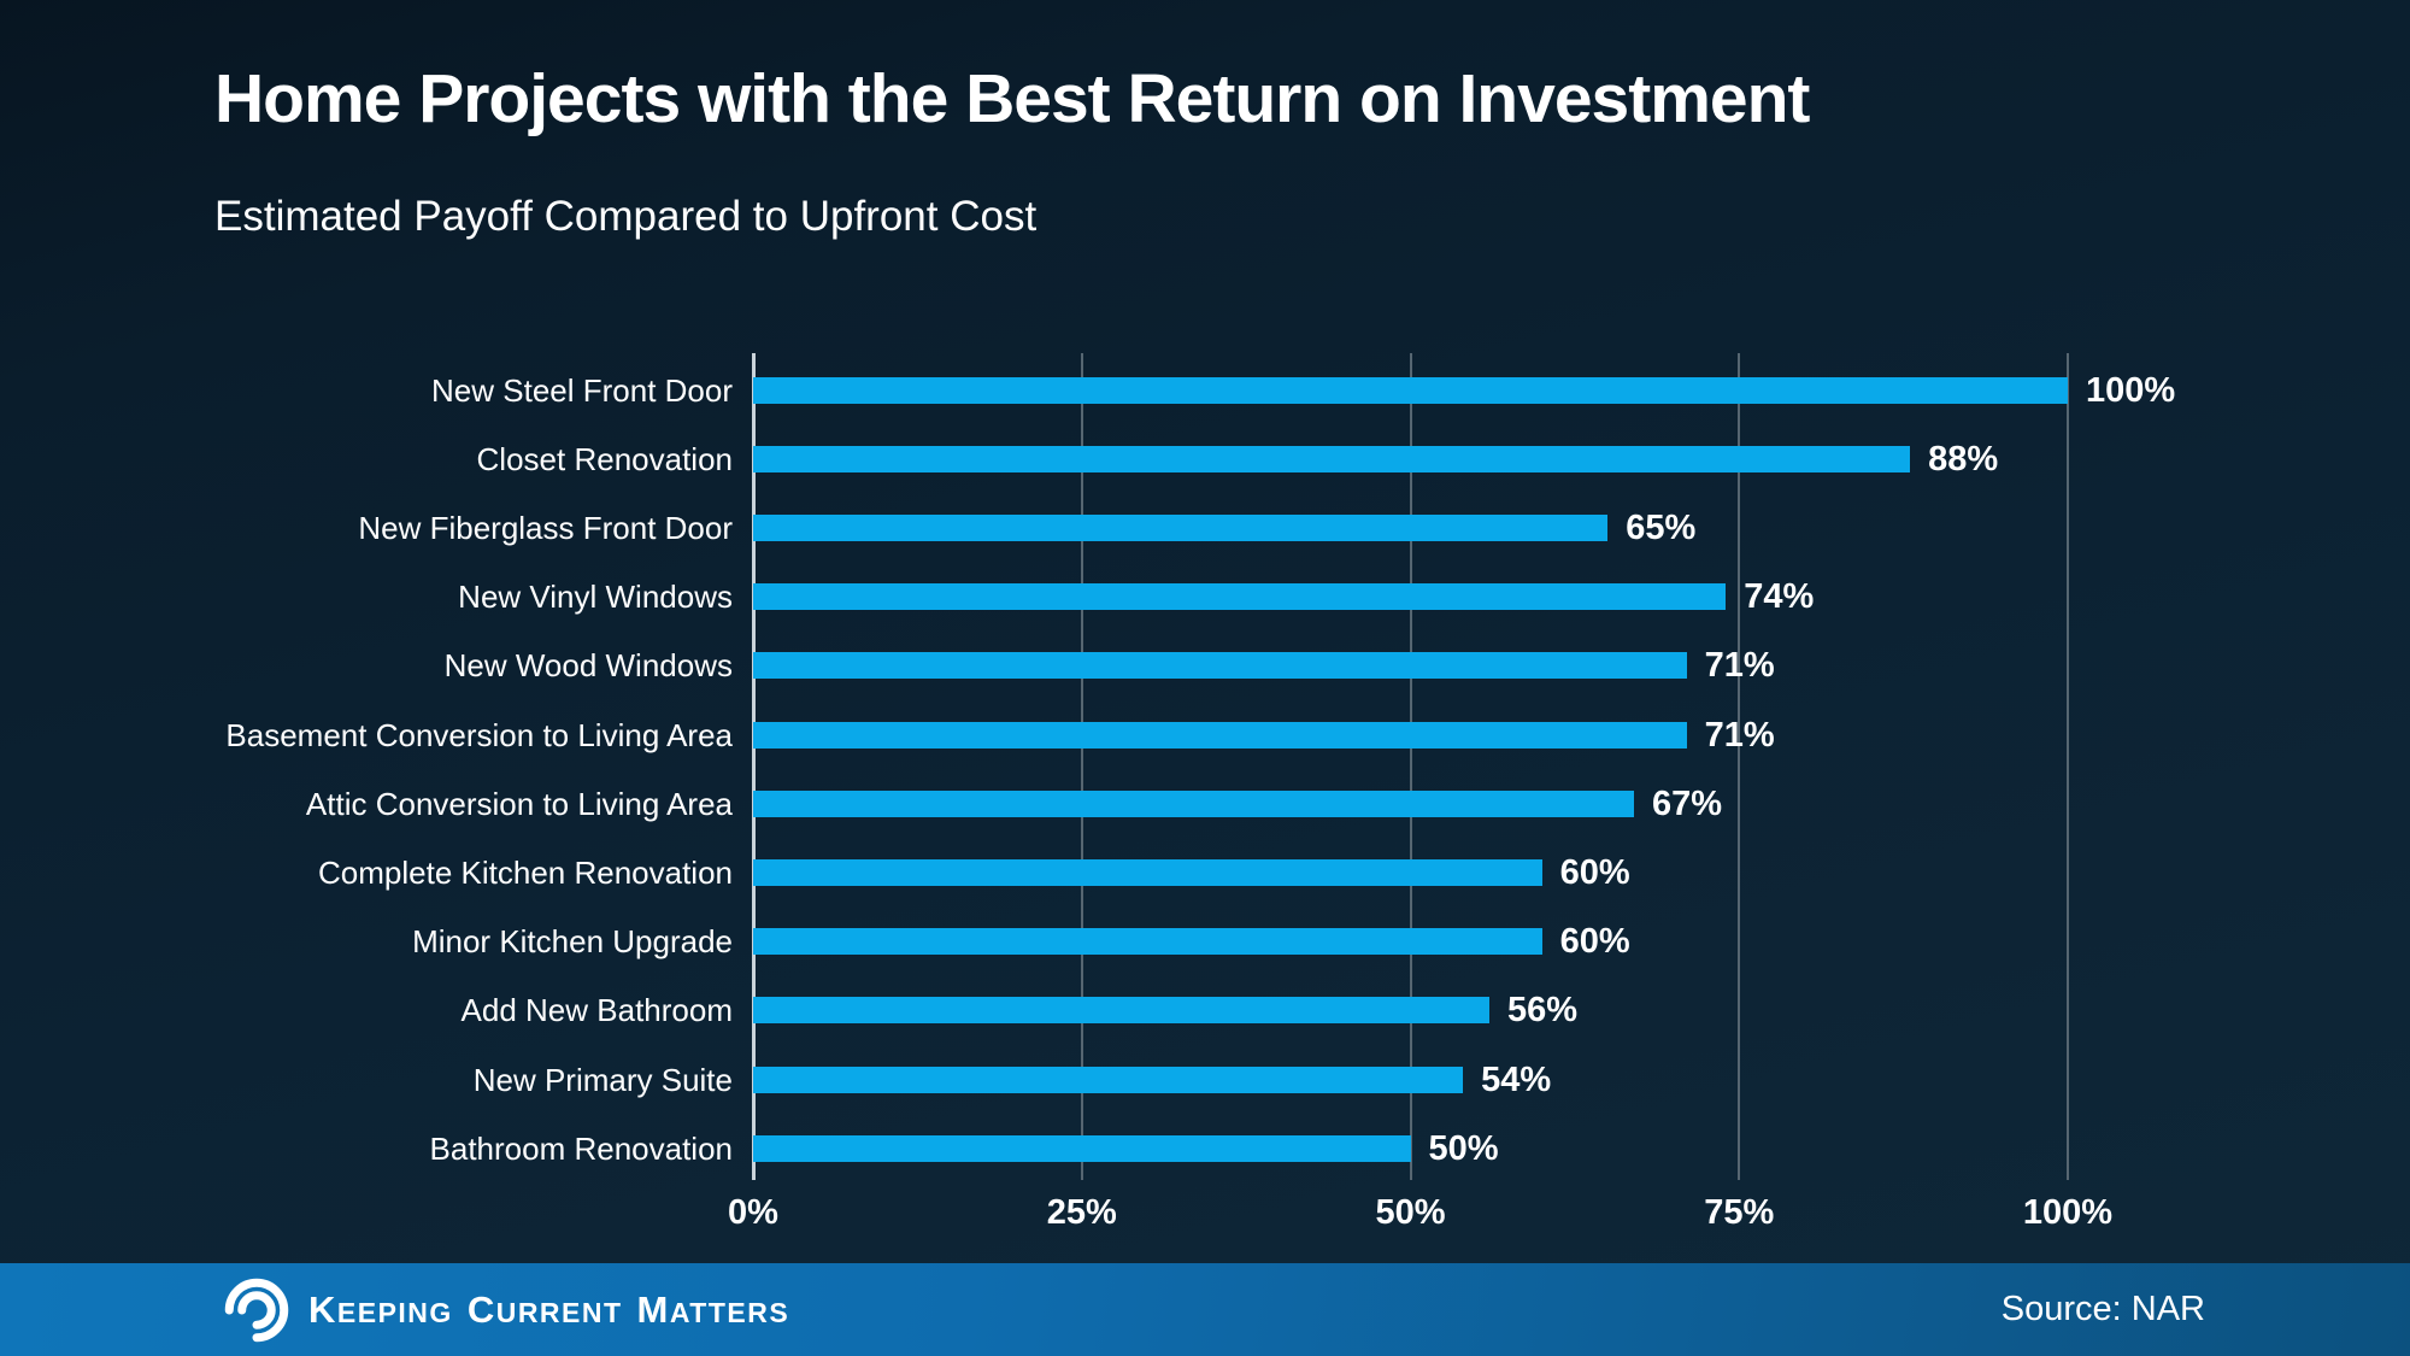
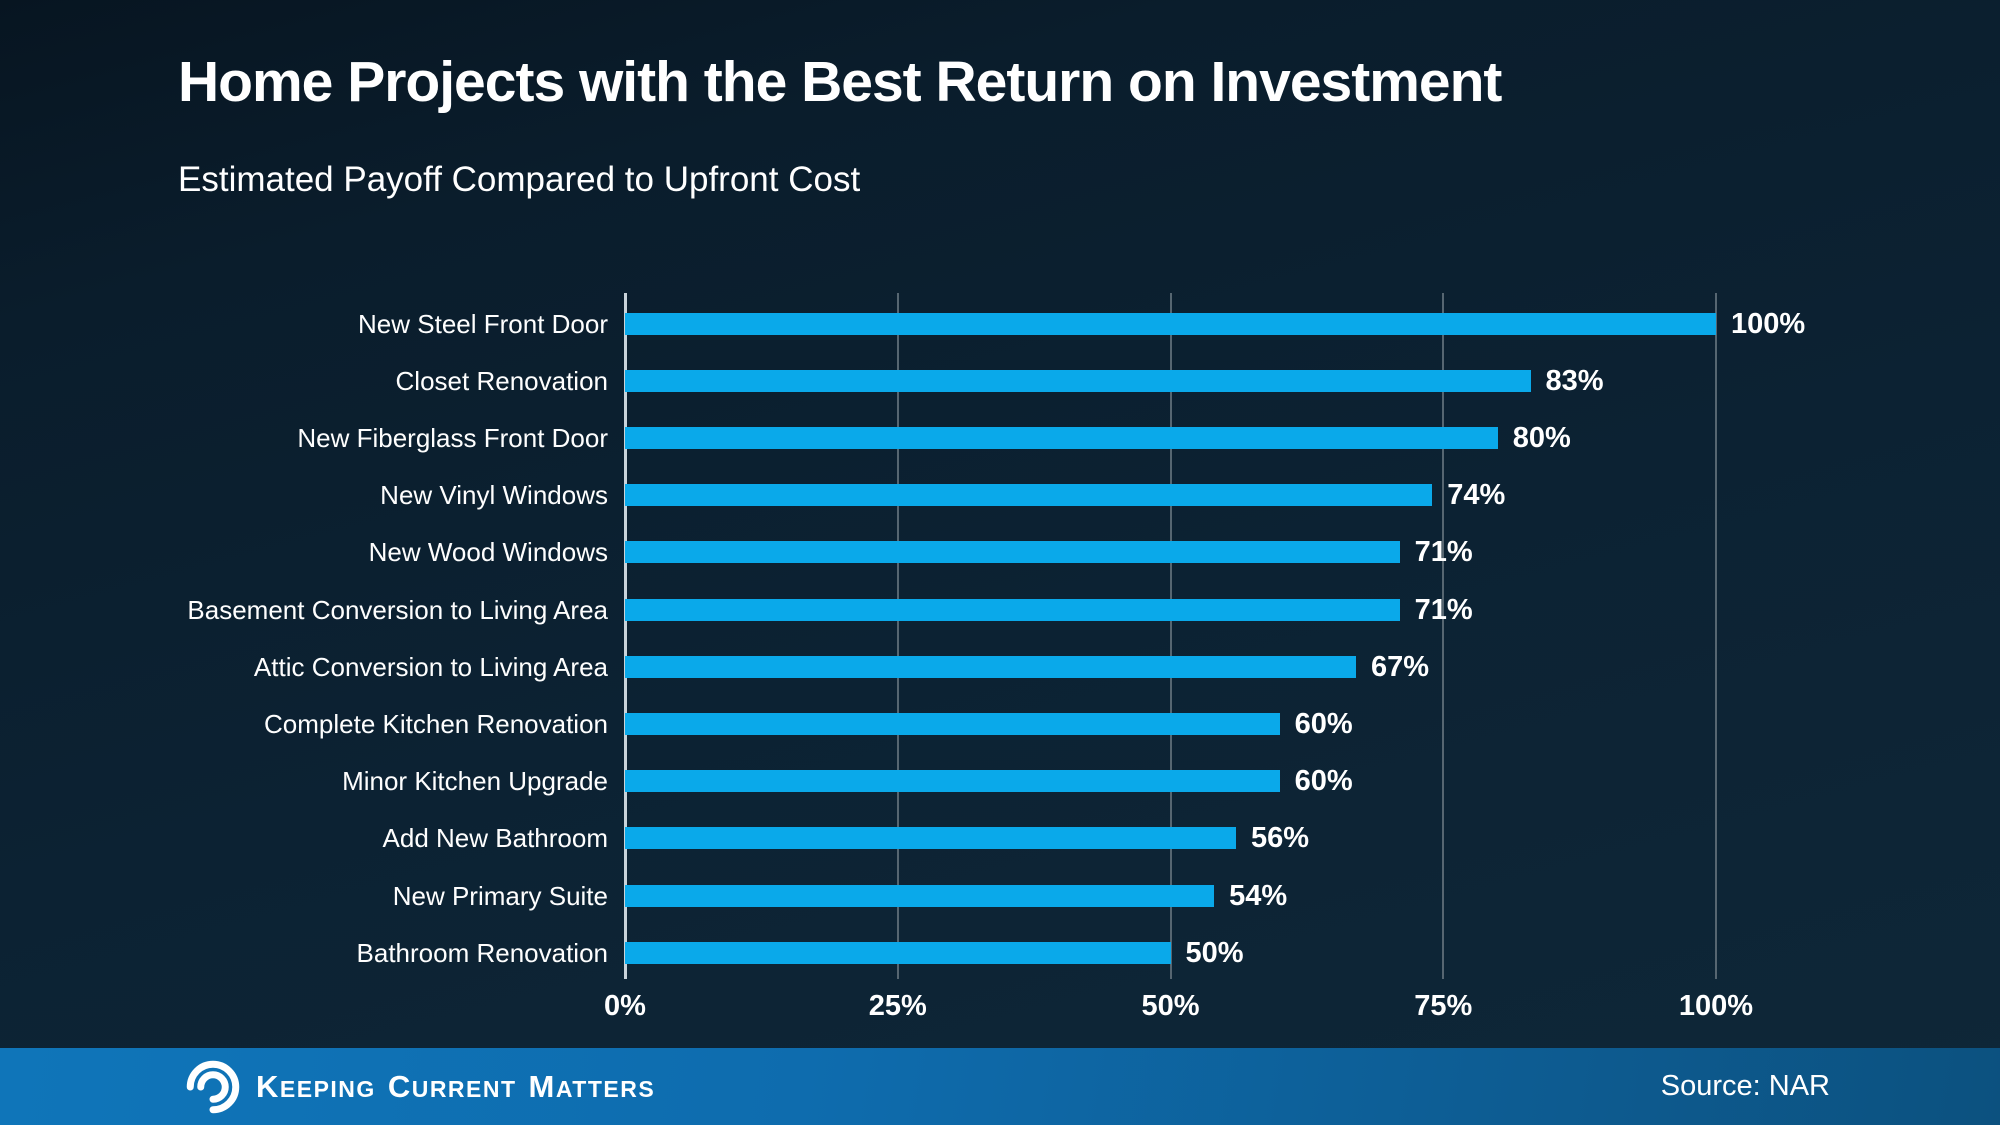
Closet Renovation: 88% -> 83%
New Fiberglass Front Door: 65% -> 80%
